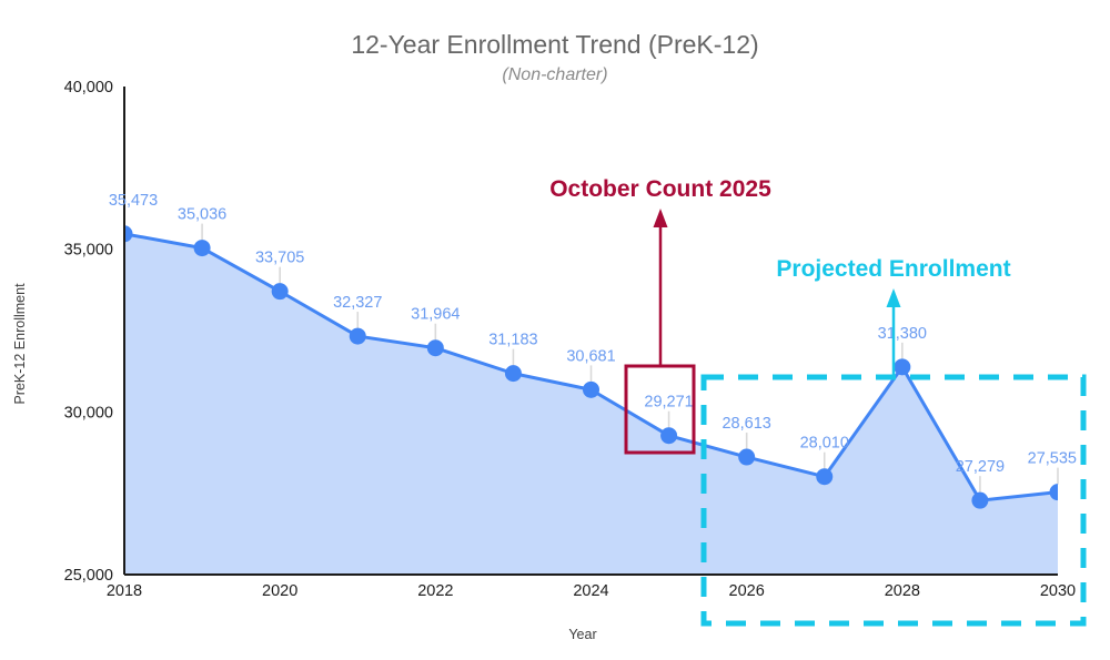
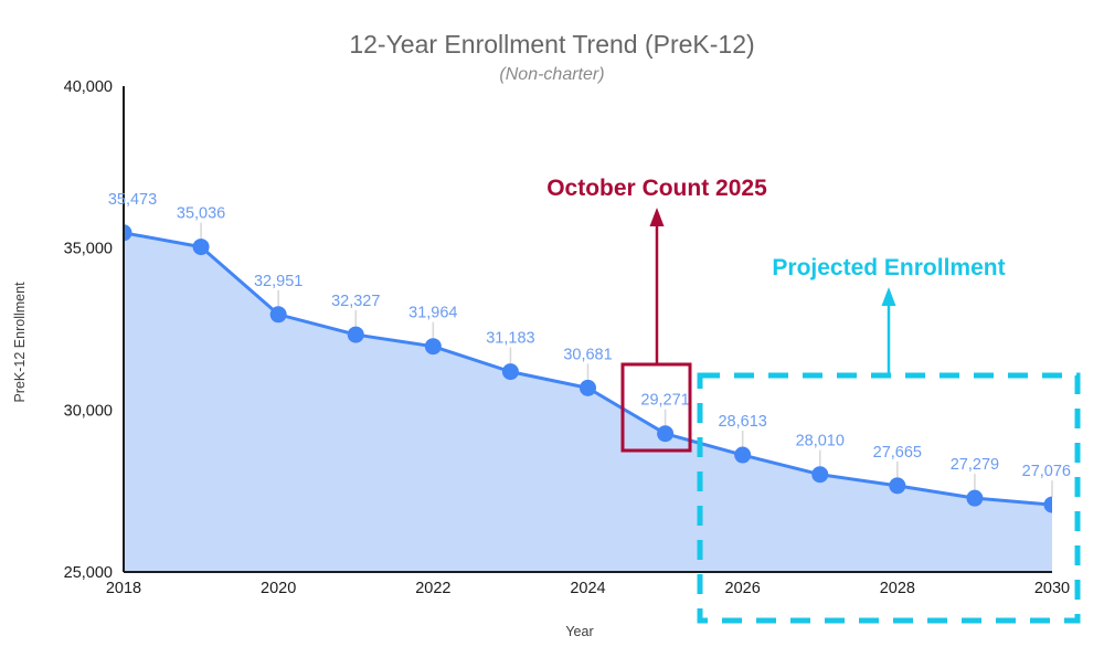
2020: 33,705 -> 32,951
2028: 31,380 -> 27,665
2030: 27,535 -> 27,076
